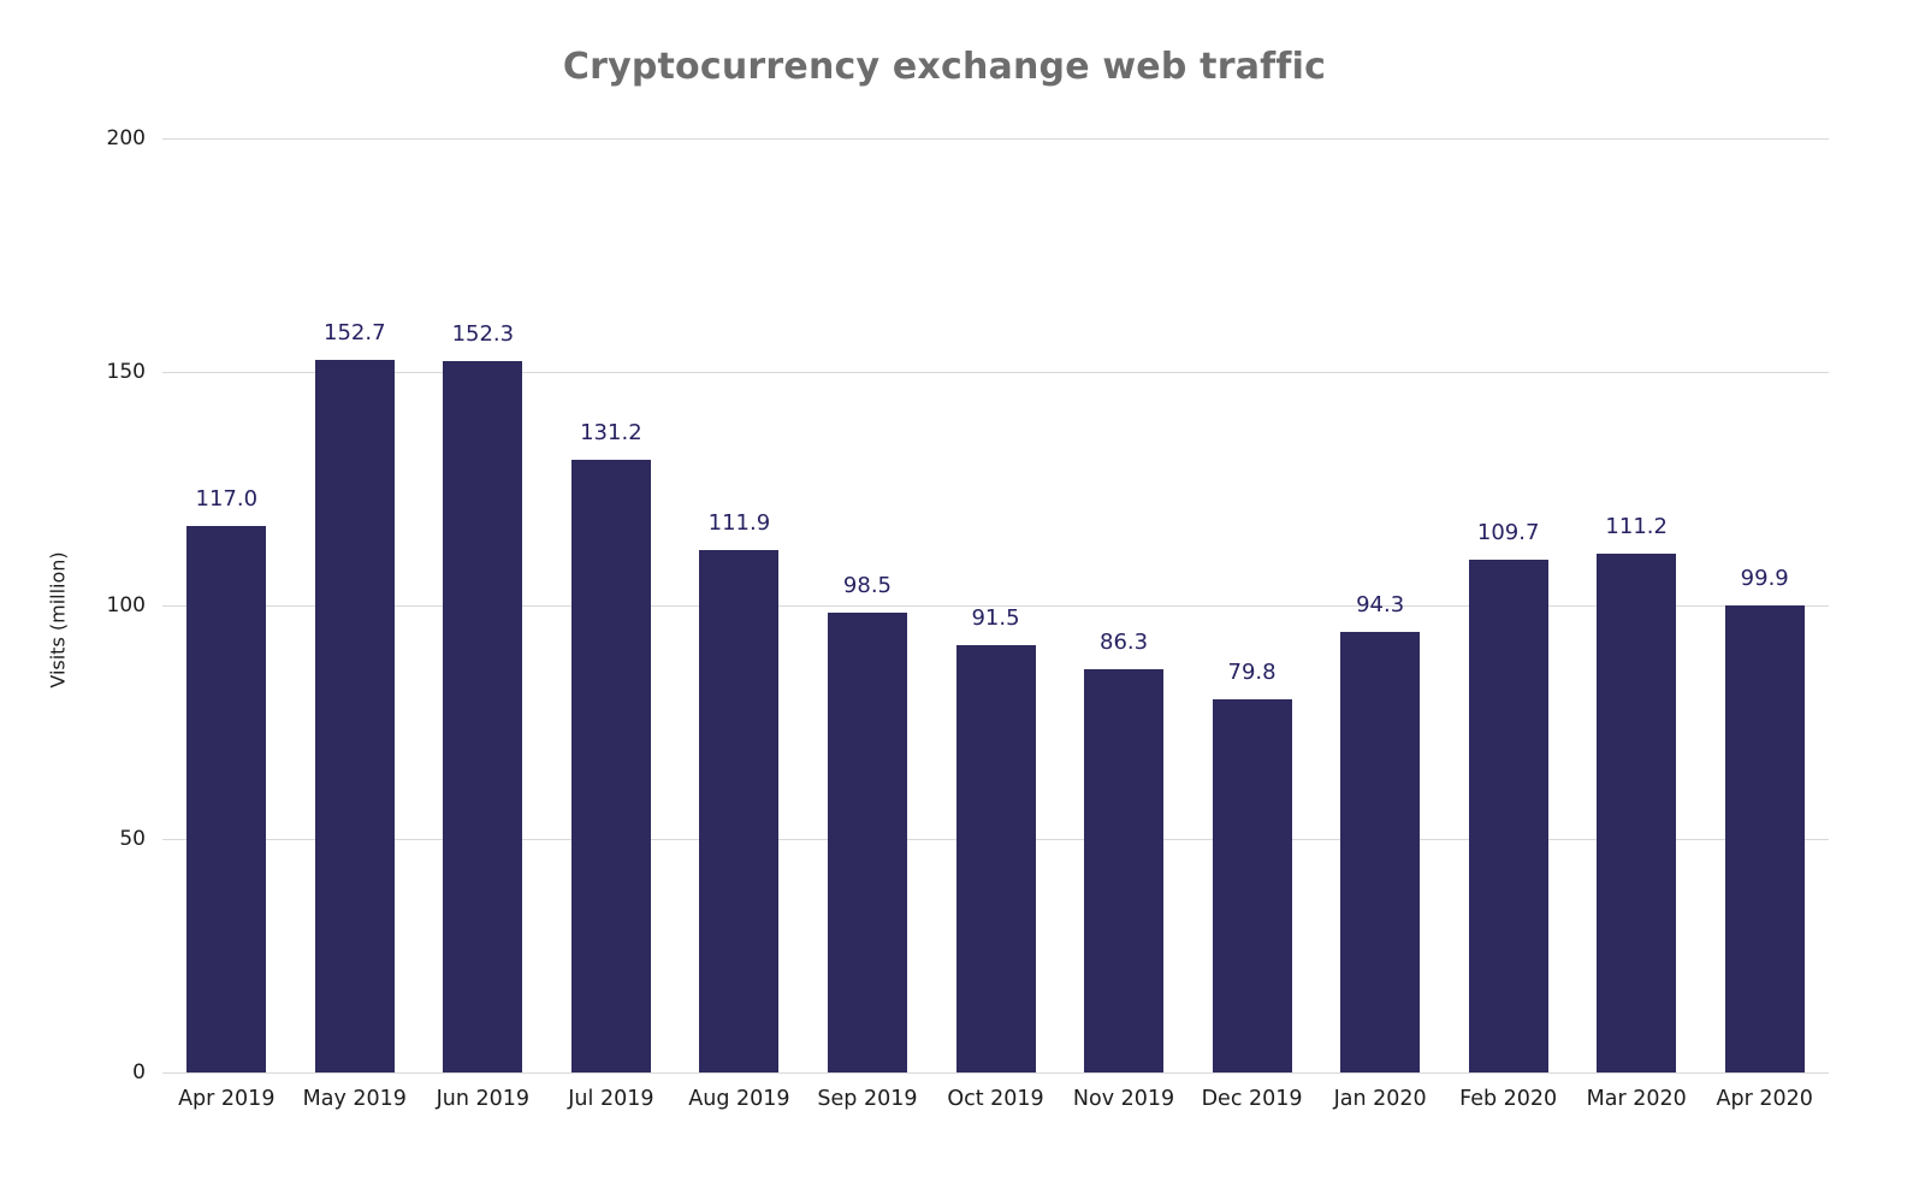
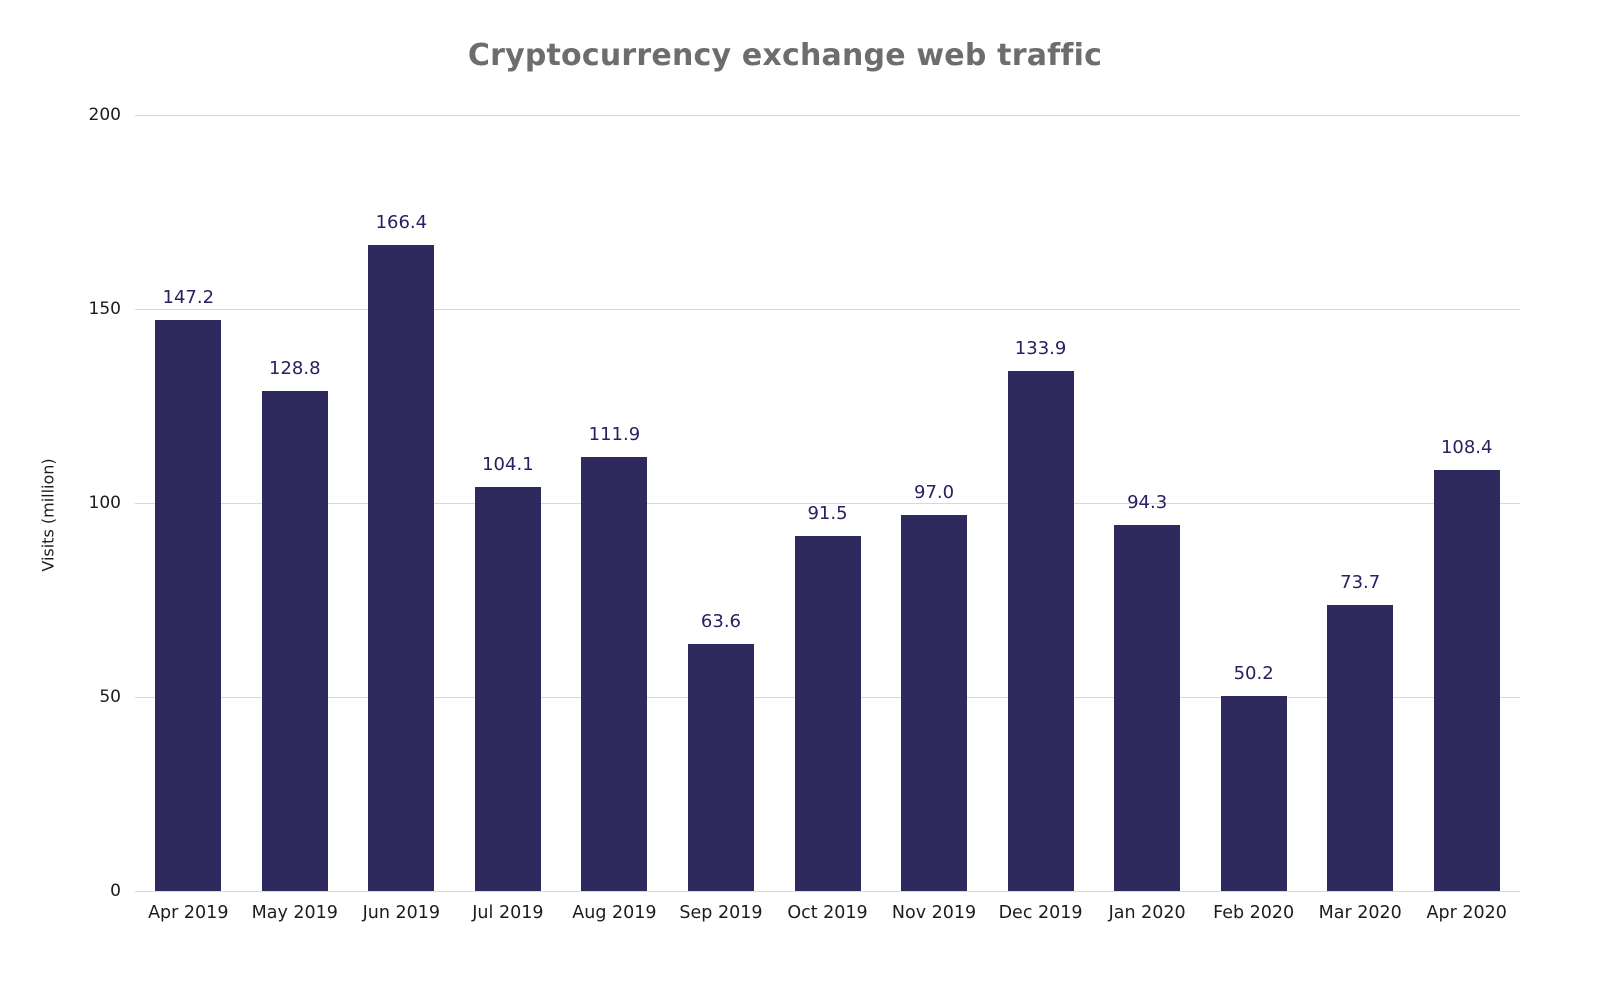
Apr 2019: 117.0 -> 147.2
May 2019: 152.7 -> 128.8
Jun 2019: 152.3 -> 166.4
Jul 2019: 131.2 -> 104.1
Sep 2019: 98.5 -> 63.6
Nov 2019: 86.3 -> 97.0
Dec 2019: 79.8 -> 133.9
Feb 2020: 109.7 -> 50.2
Mar 2020: 111.2 -> 73.7
Apr 2020: 99.9 -> 108.4
